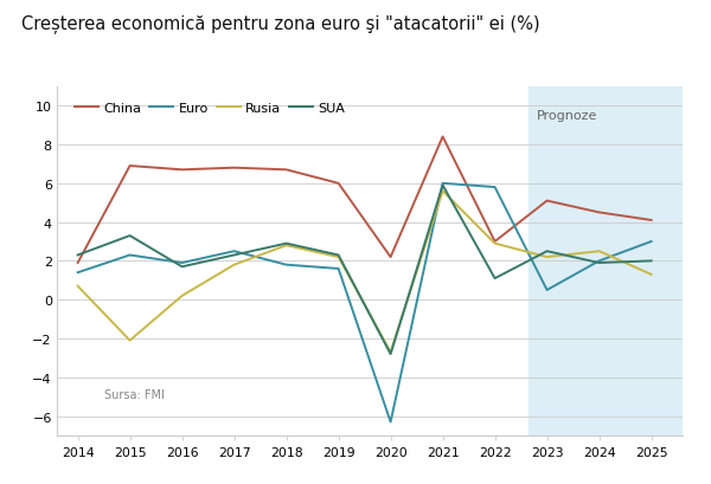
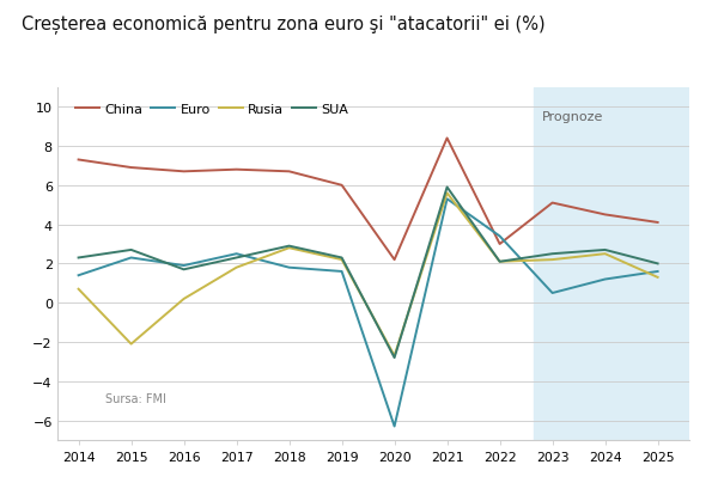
China/2014: 1.9 -> 7.3
SUA/2015: 3.3 -> 2.7
Euro/2021: 6.0 -> 5.3
Euro/2022: 5.8 -> 3.4
Rusia/2022: 2.9 -> 2.1
SUA/2022: 1.1 -> 2.1
Euro/2024: 2.0 -> 1.2
SUA/2024: 1.9 -> 2.7
Euro/2025: 3.0 -> 1.6
